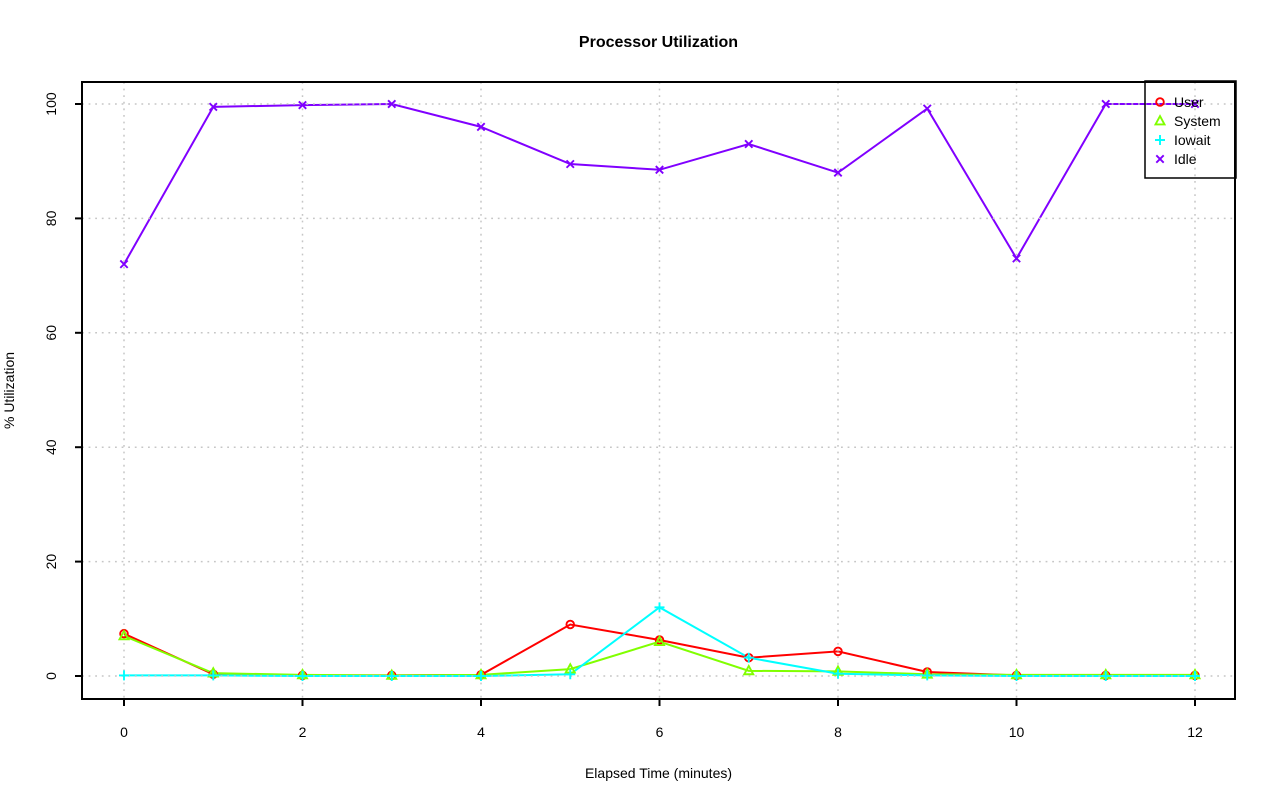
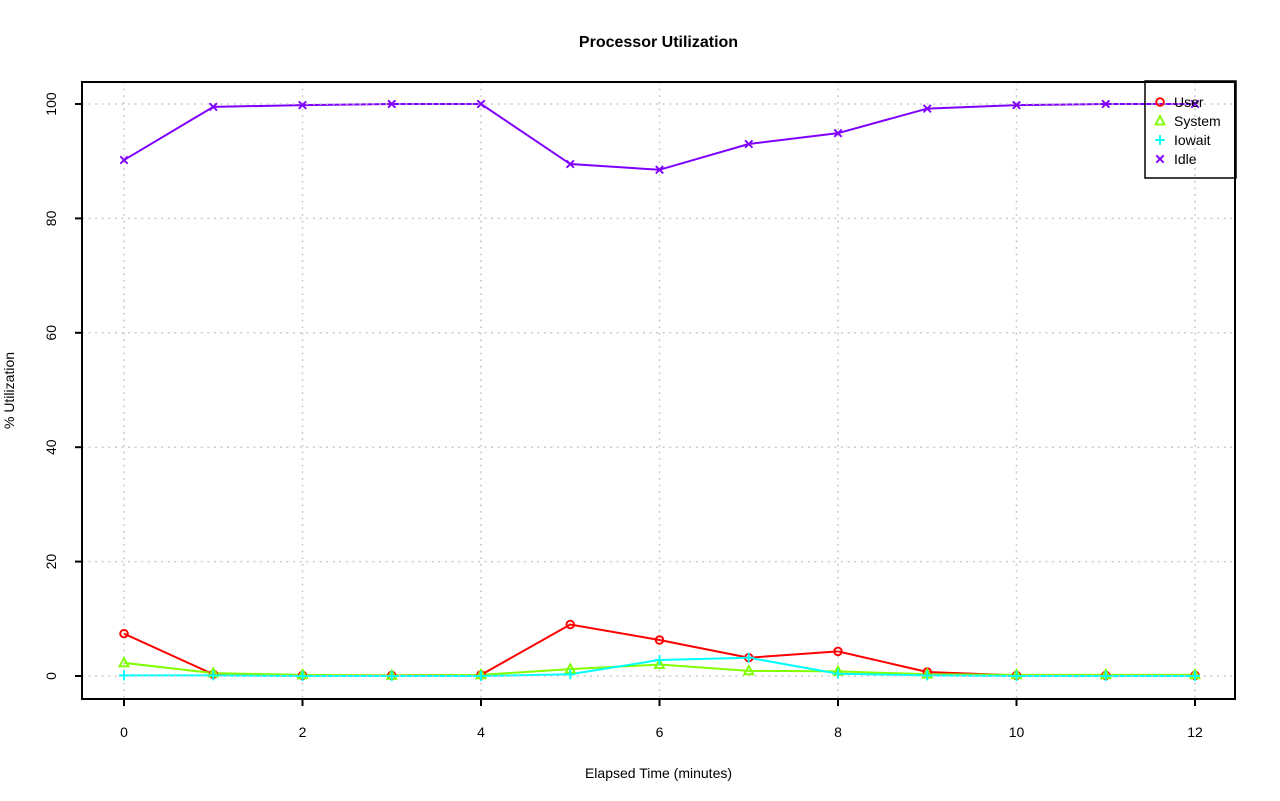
System/0: 7 -> 2
Idle/0: 72 -> 90
Idle/4: 96 -> 100
System/6: 6 -> 2
Iowait/6: 12 -> 3
Idle/8: 88 -> 95
Idle/10: 73 -> 100
